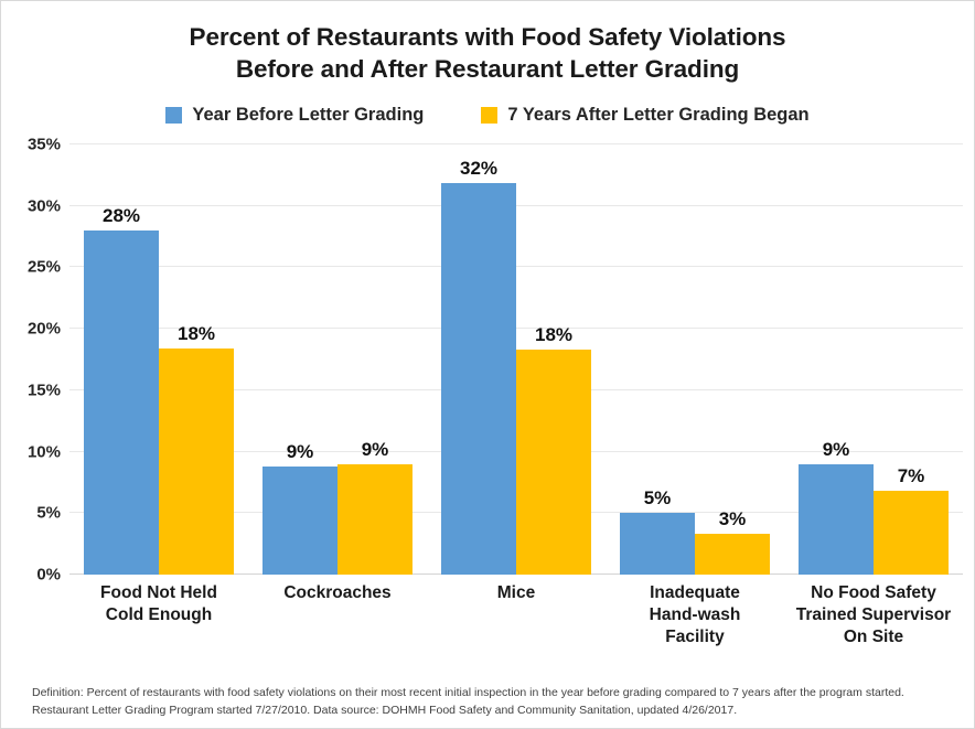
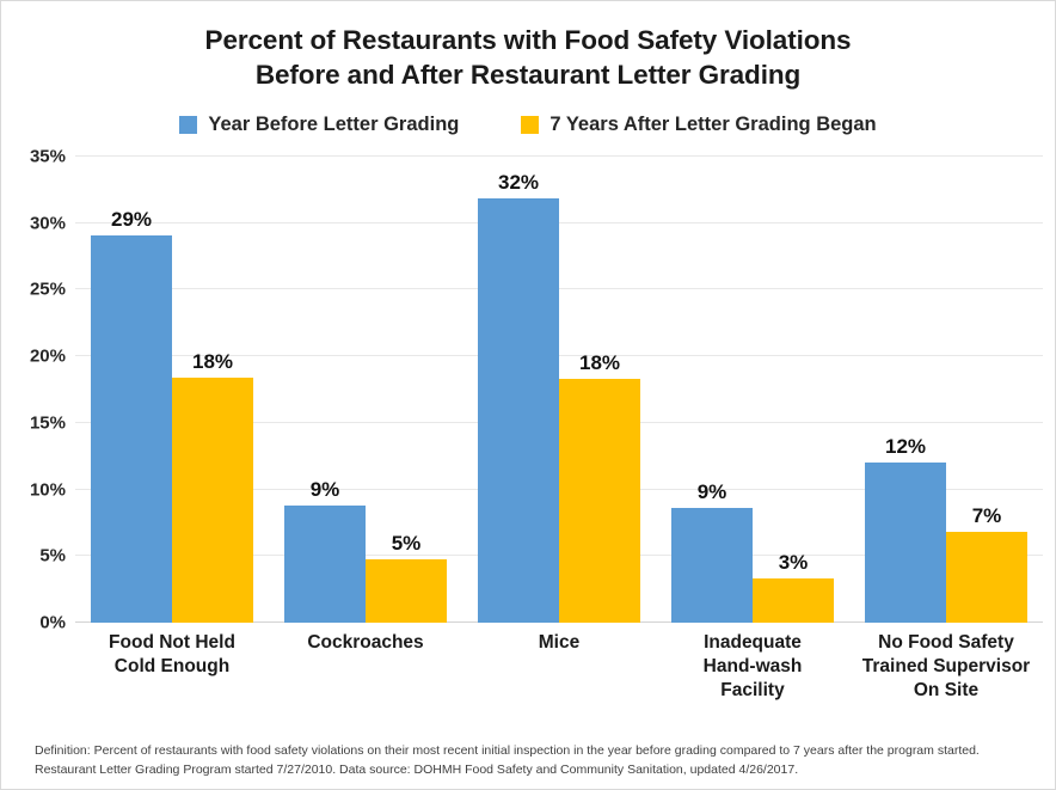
Year Before Letter Grading/Food Not Held Cold Enough: 28% -> 29%
7 Years After Letter Grading Began/Cockroaches: 9% -> 5%
Year Before Letter Grading/Inadequate Hand-wash Facility: 5% -> 9%
Year Before Letter Grading/No Food Safety Trained Supervisor On Site: 9% -> 12%
